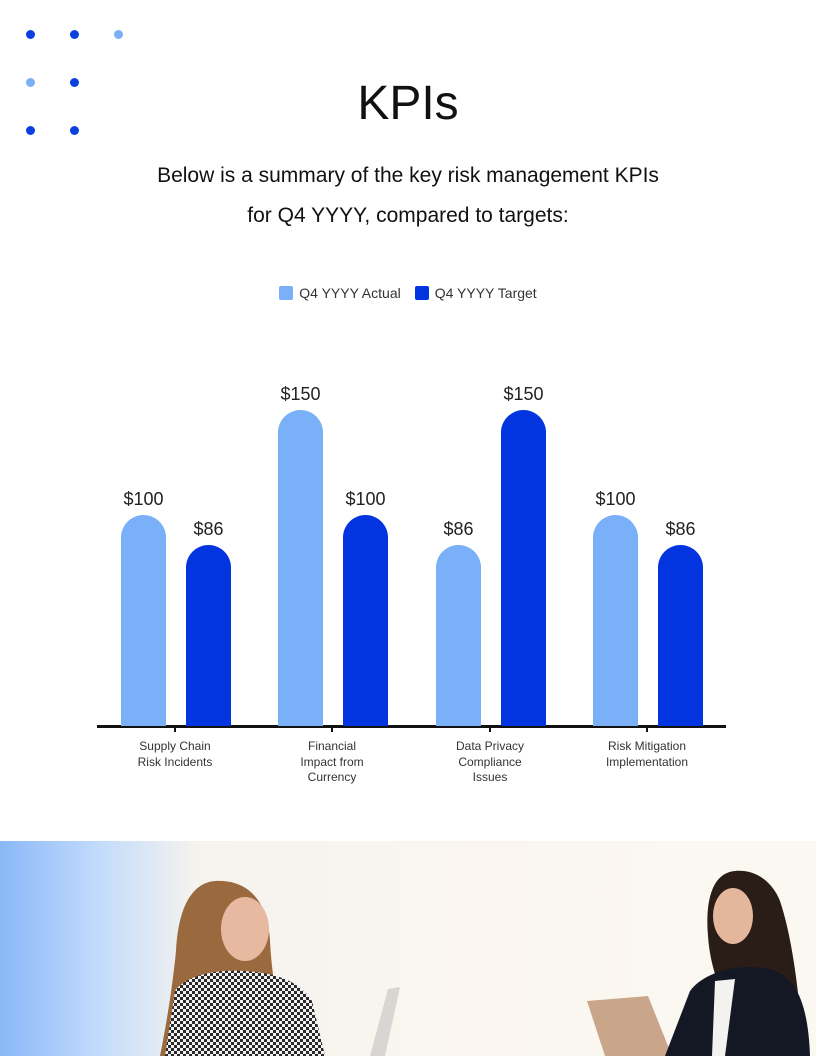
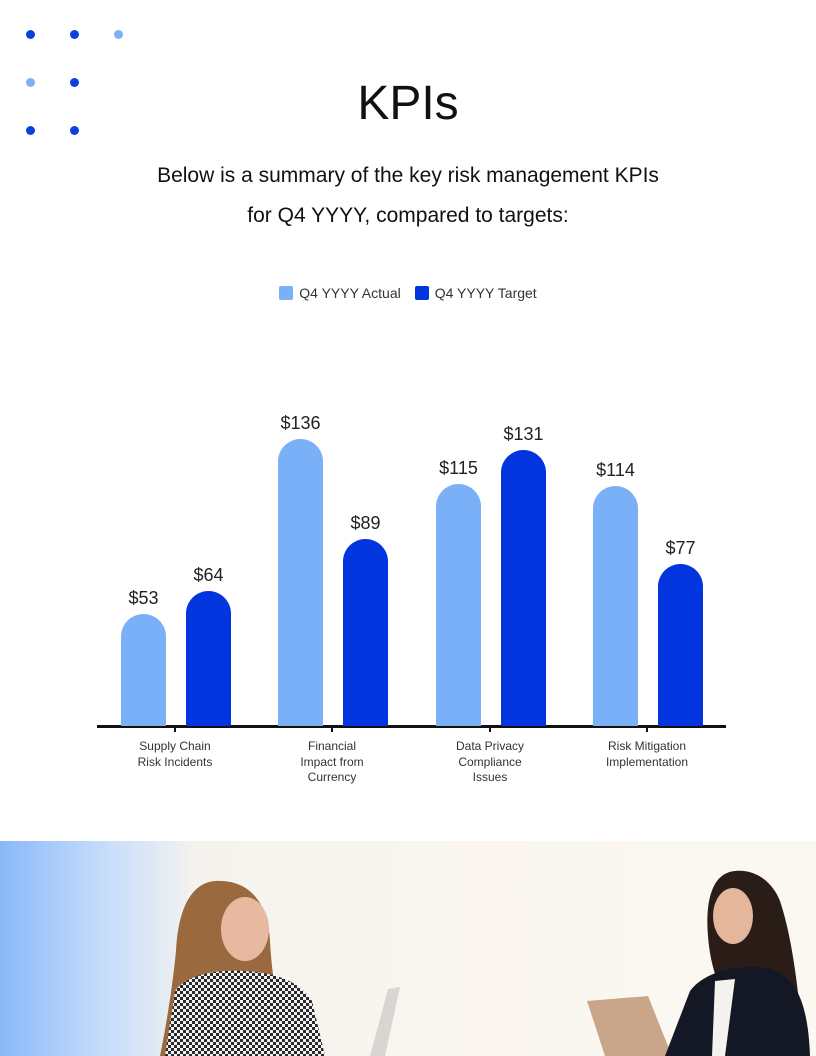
Q4 YYYY Actual/Supply Chain Risk Incidents: $100 -> $53
Q4 YYYY Target/Supply Chain Risk Incidents: $86 -> $64
Q4 YYYY Actual/Financial Impact from Currency: $150 -> $136
Q4 YYYY Target/Financial Impact from Currency: $100 -> $89
Q4 YYYY Actual/Data Privacy Compliance Issues: $86 -> $115
Q4 YYYY Target/Data Privacy Compliance Issues: $150 -> $131
Q4 YYYY Actual/Risk Mitigation Implementation: $100 -> $114
Q4 YYYY Target/Risk Mitigation Implementation: $86 -> $77
